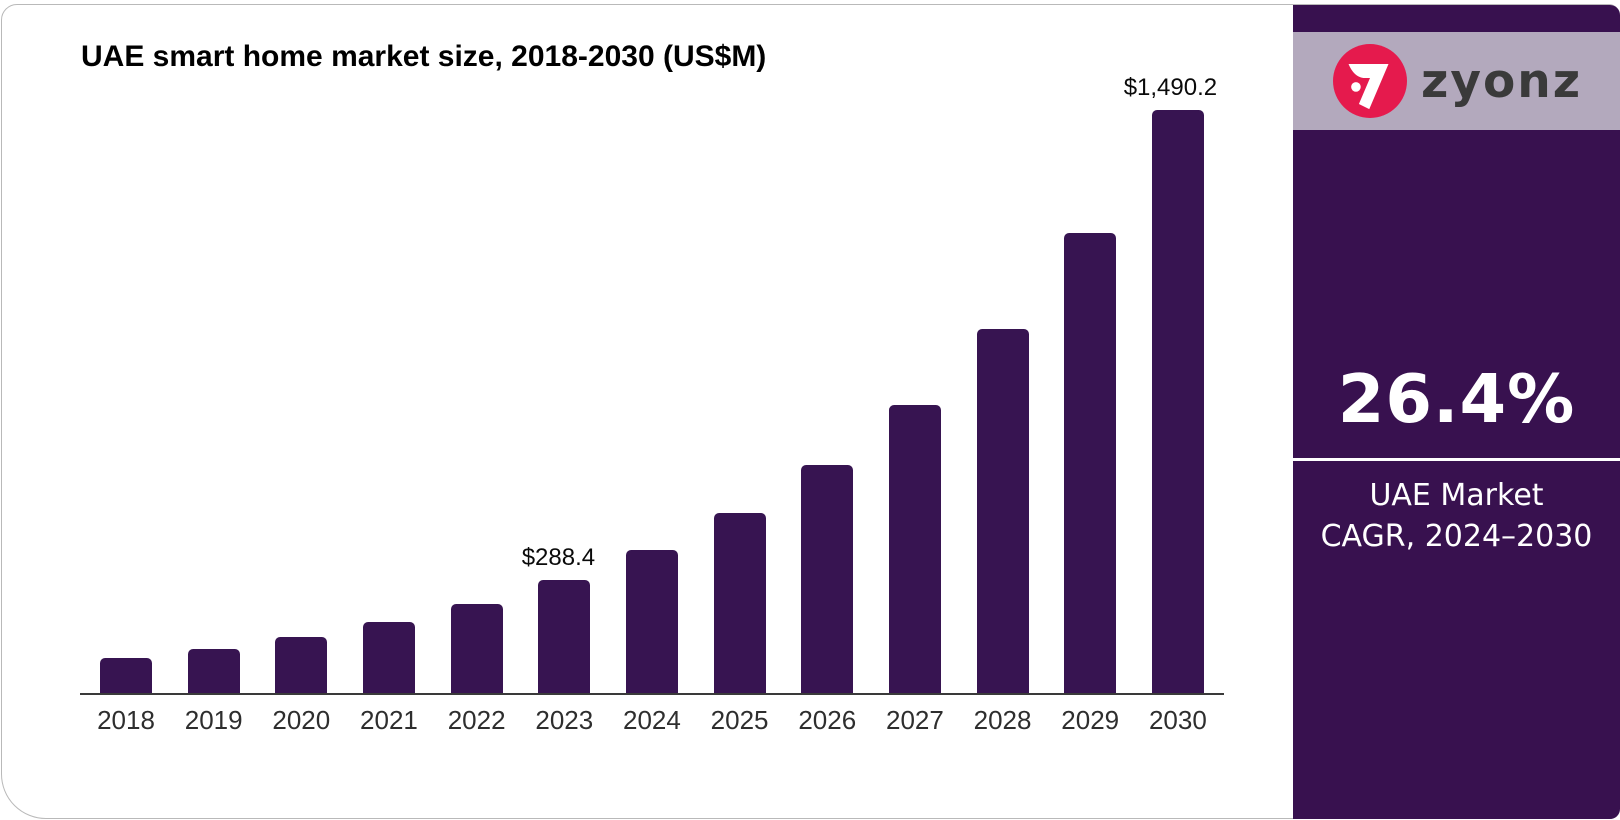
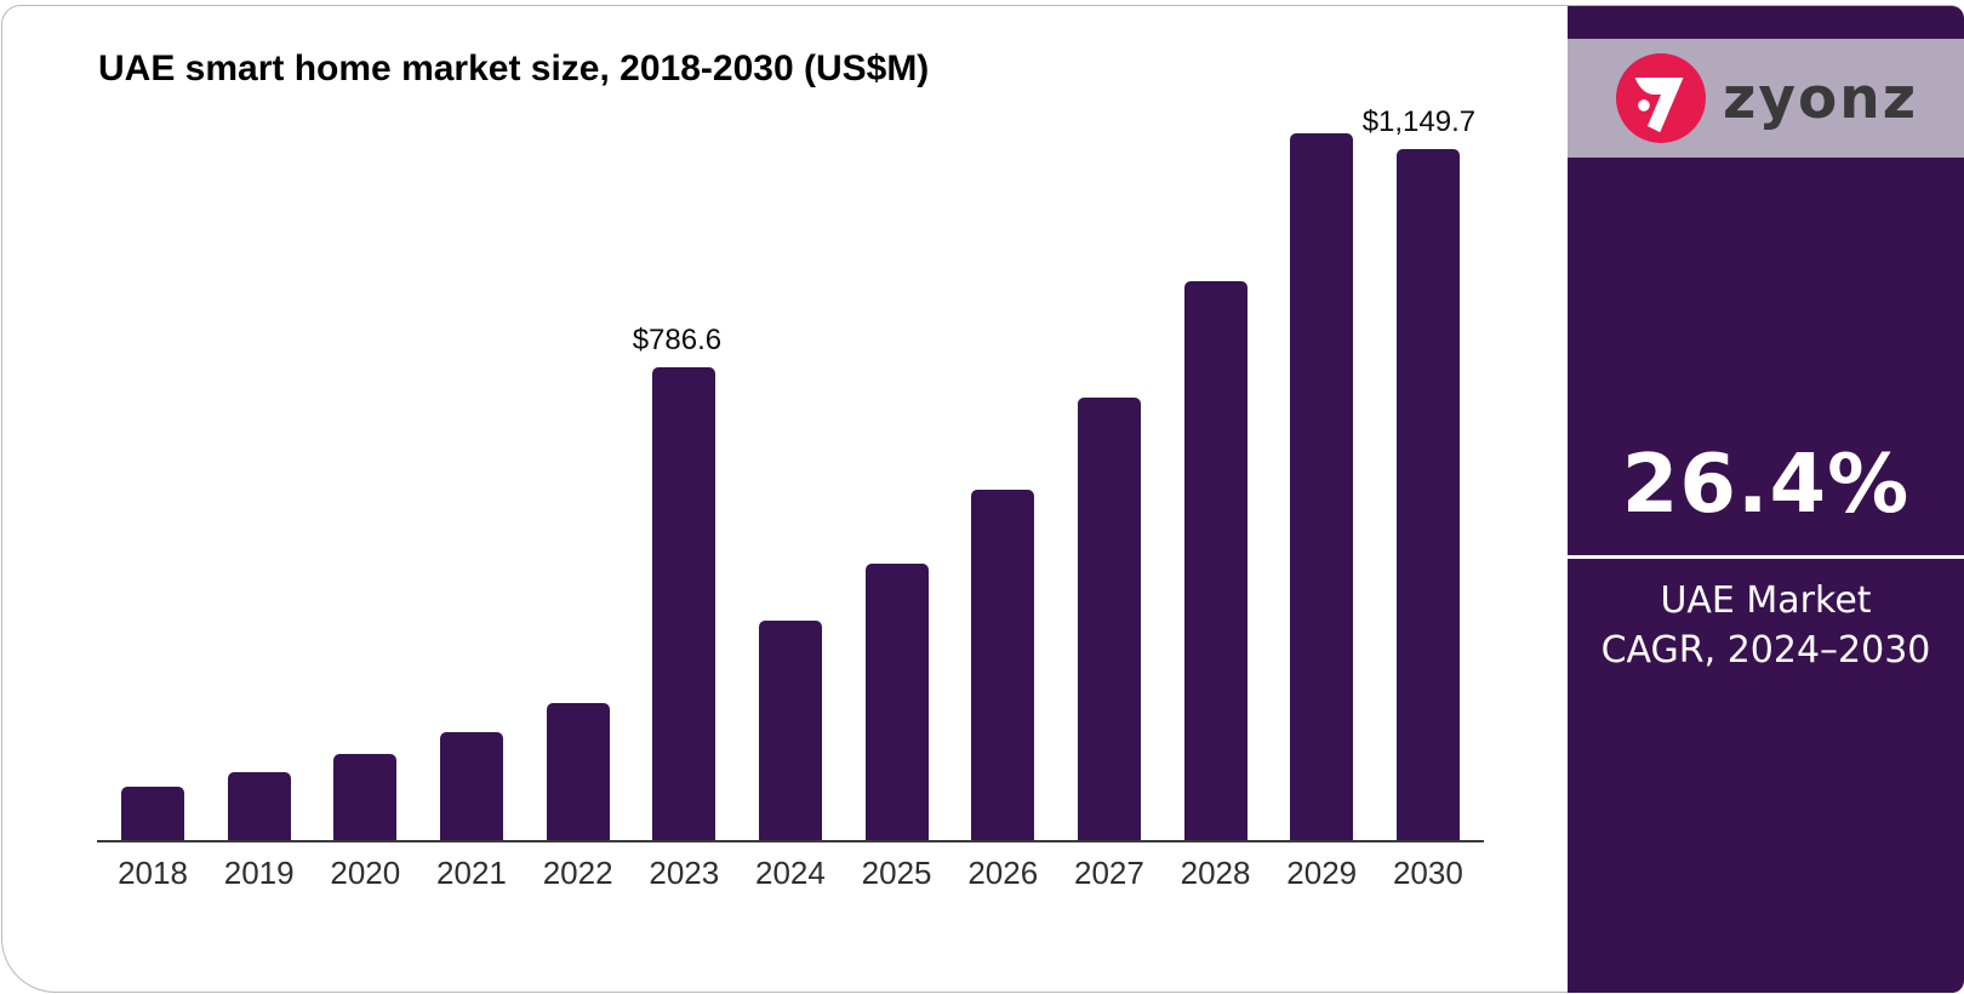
2023: $288.4 -> $786.6
2030: $1,490.2 -> $1,149.7
